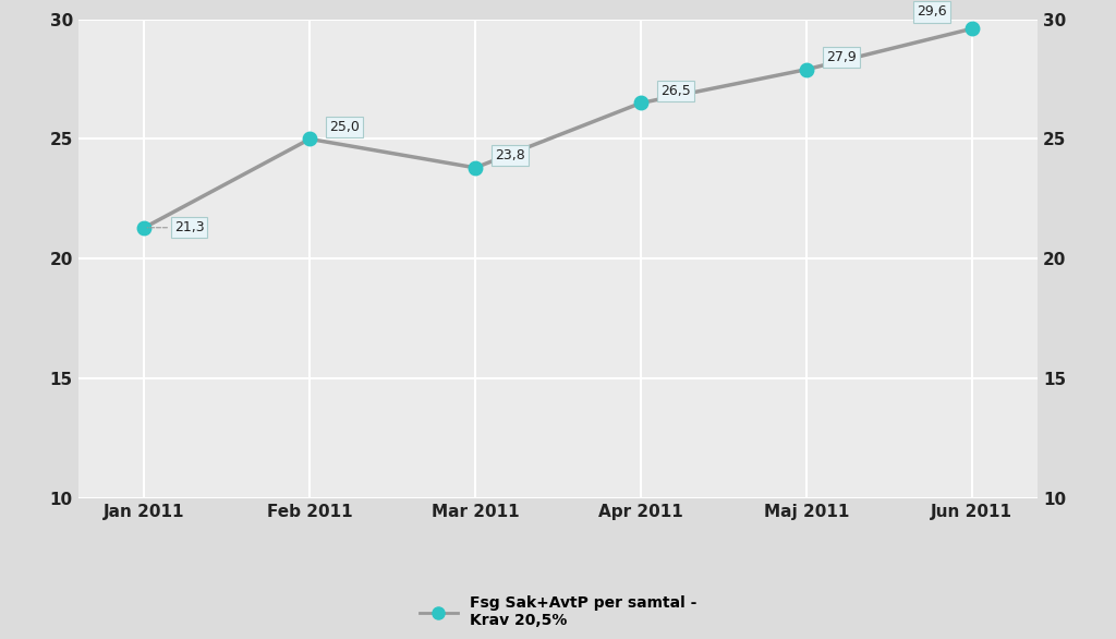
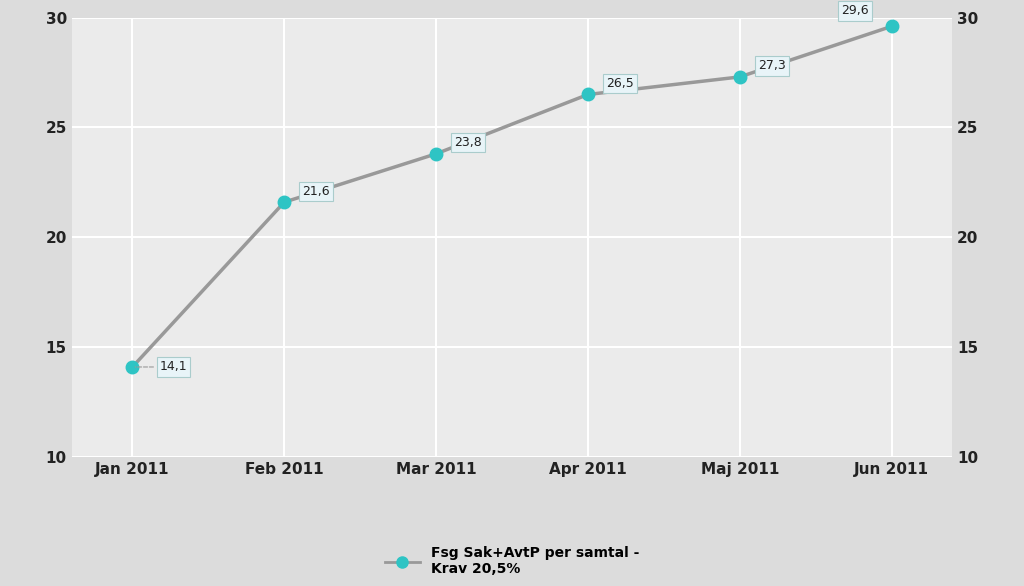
Jan 2011: 21,3 -> 14,1
Feb 2011: 25,0 -> 21,6
Maj 2011: 27,9 -> 27,3
